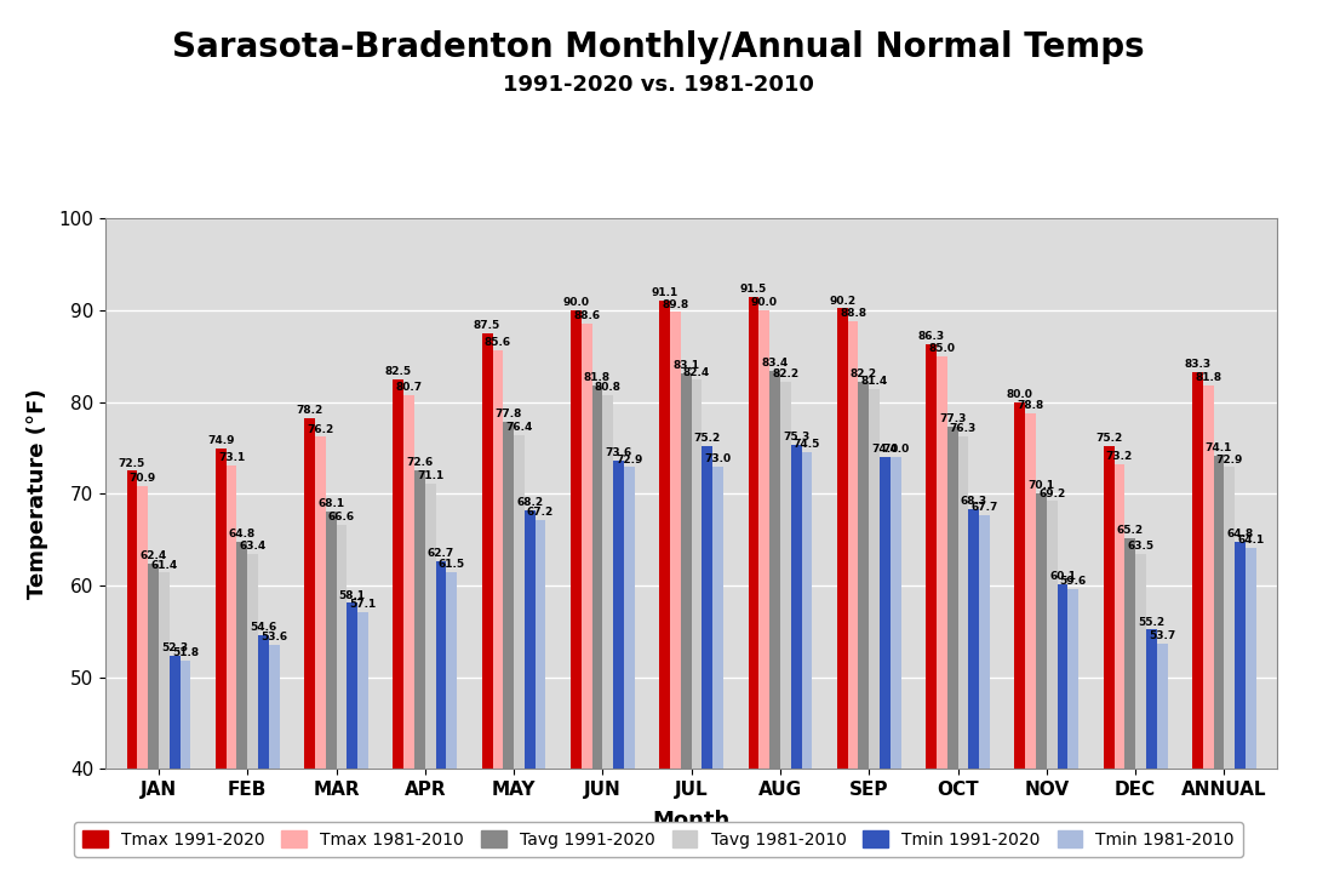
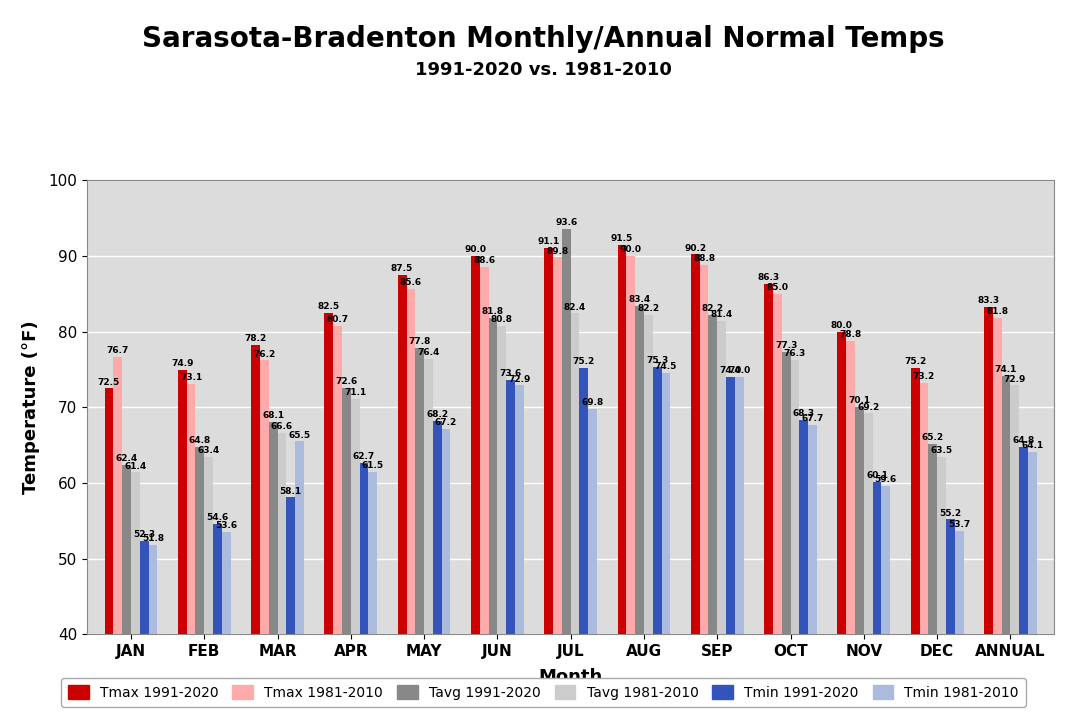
Tmax 1981-2010/JAN: 70.9 -> 76.7
Tmin 1981-2010/MAR: 57.1 -> 65.5
Tavg 1991-2020/JUL: 83.1 -> 93.6
Tmin 1981-2010/JUL: 73.0 -> 69.8
